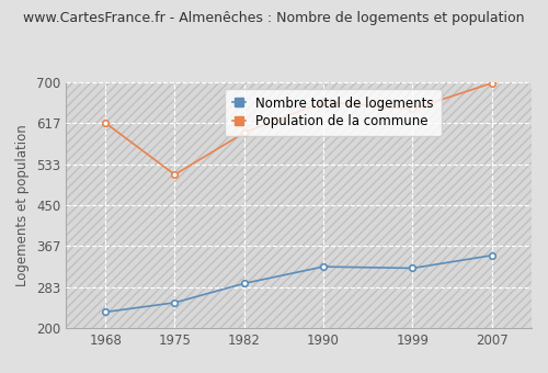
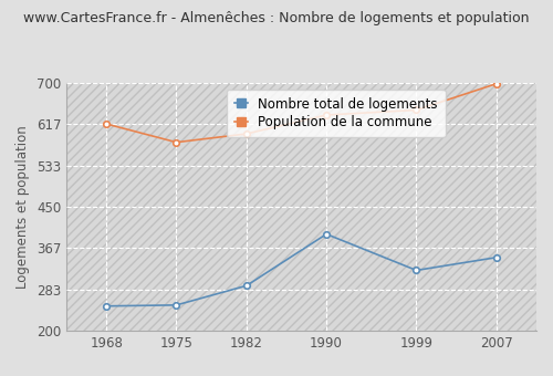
Nombre total de logements/1968: 233 -> 250
Population de la commune/1975: 512 -> 580
Nombre total de logements/1990: 325 -> 395
Population de la commune/1990: 660 -> 635
